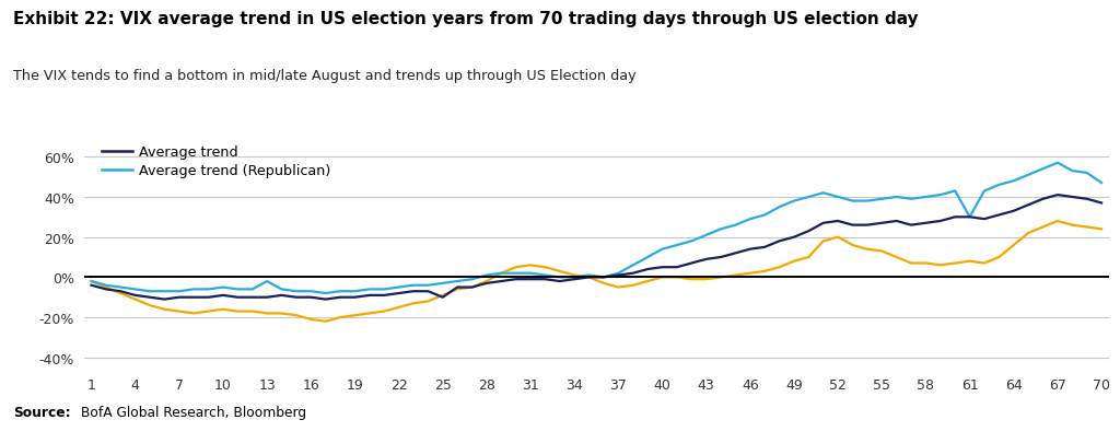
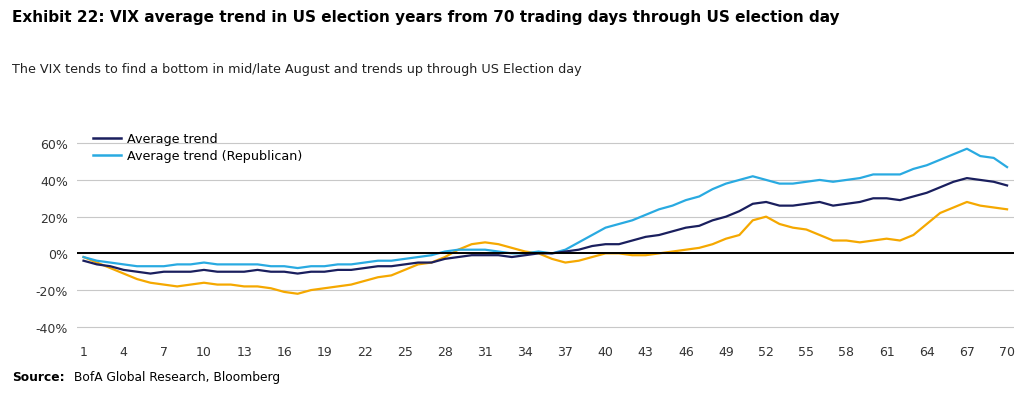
Average trend (Republican)/13: -2% -> -6%
Average trend/25: -10% -> -6%
Average trend (Republican)/61: 30% -> 43%
